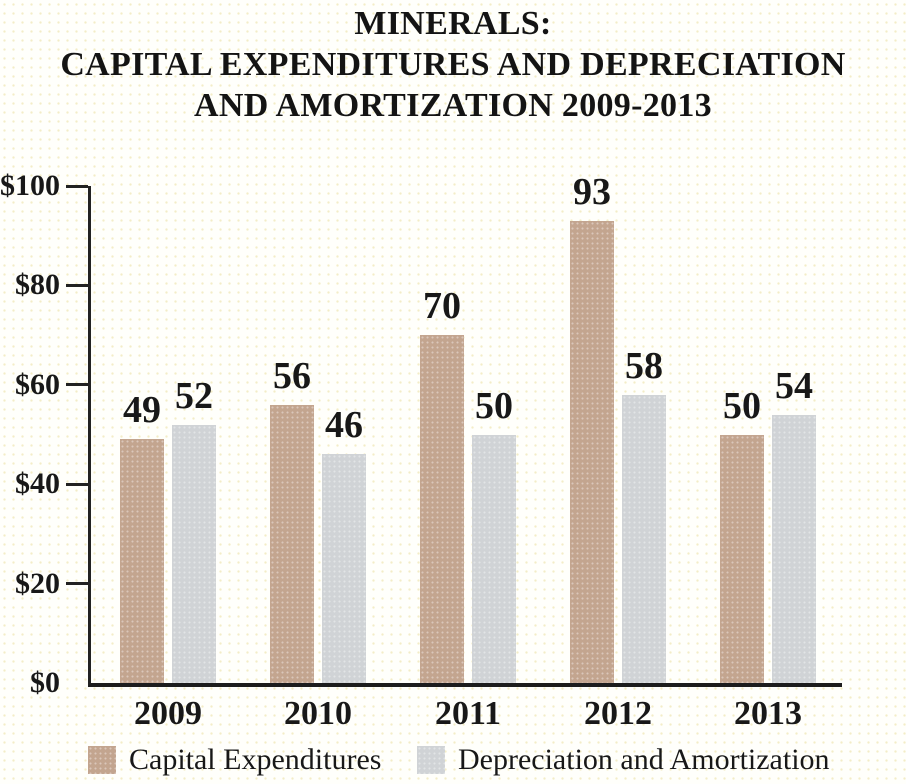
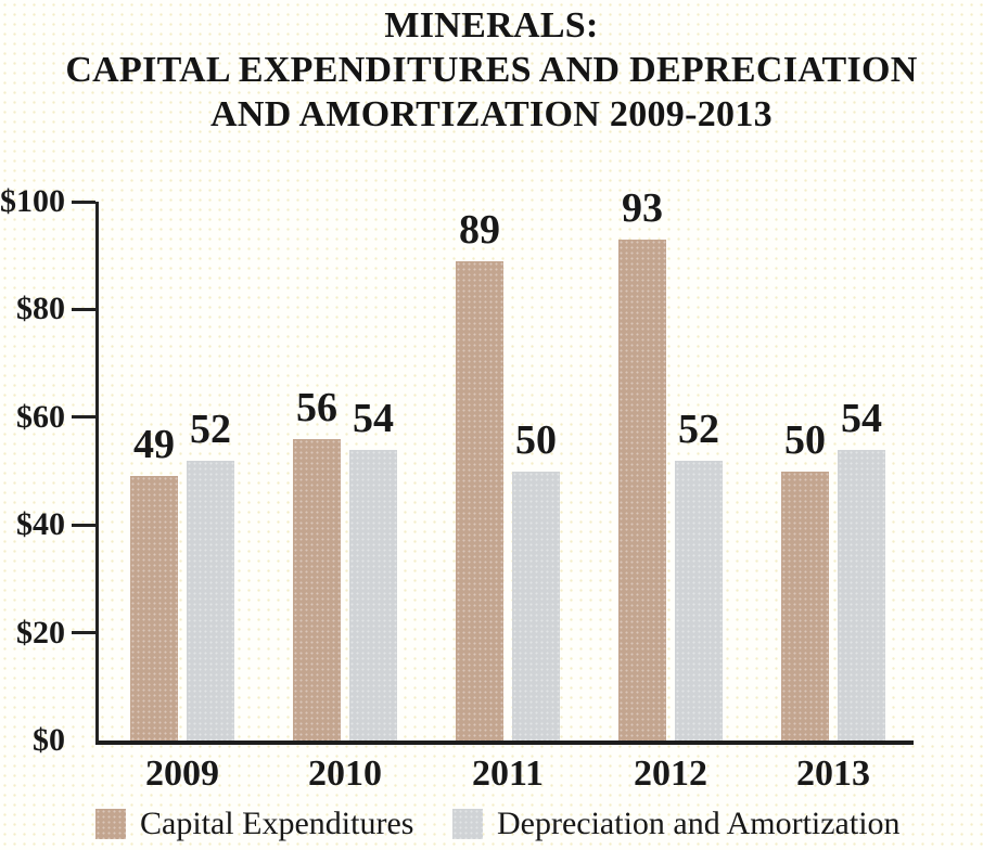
Depreciation and Amortization/2010: 46 -> 54
Capital Expenditures/2011: 70 -> 89
Depreciation and Amortization/2012: 58 -> 52
